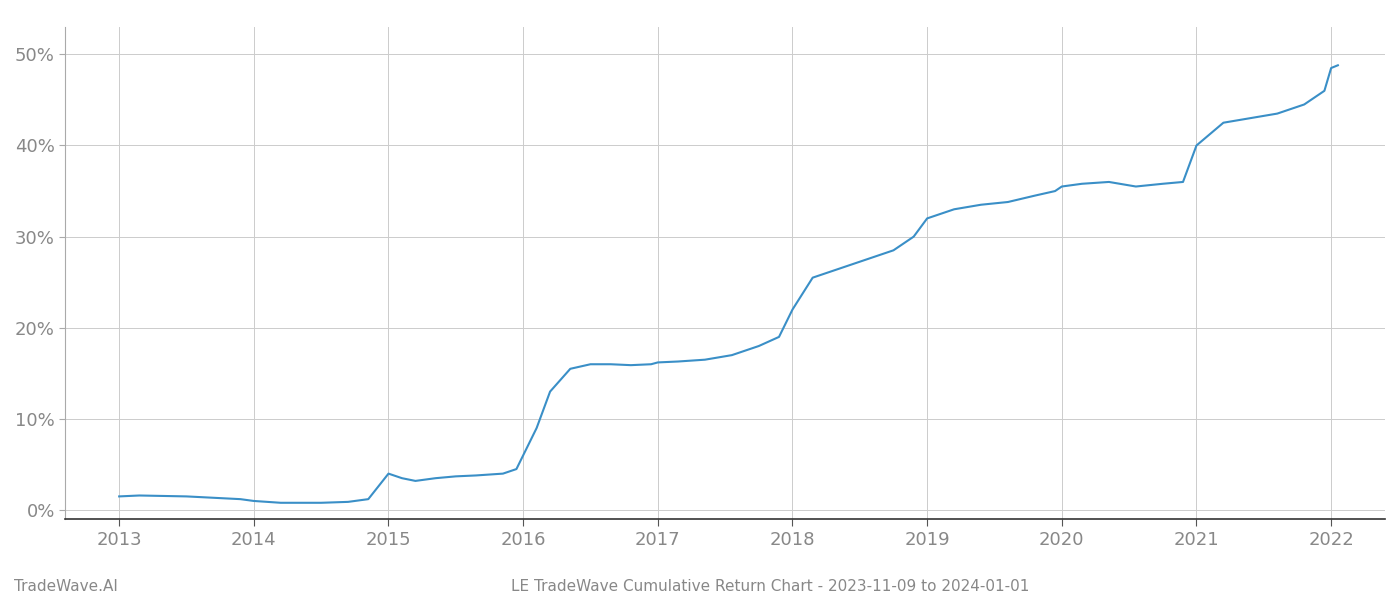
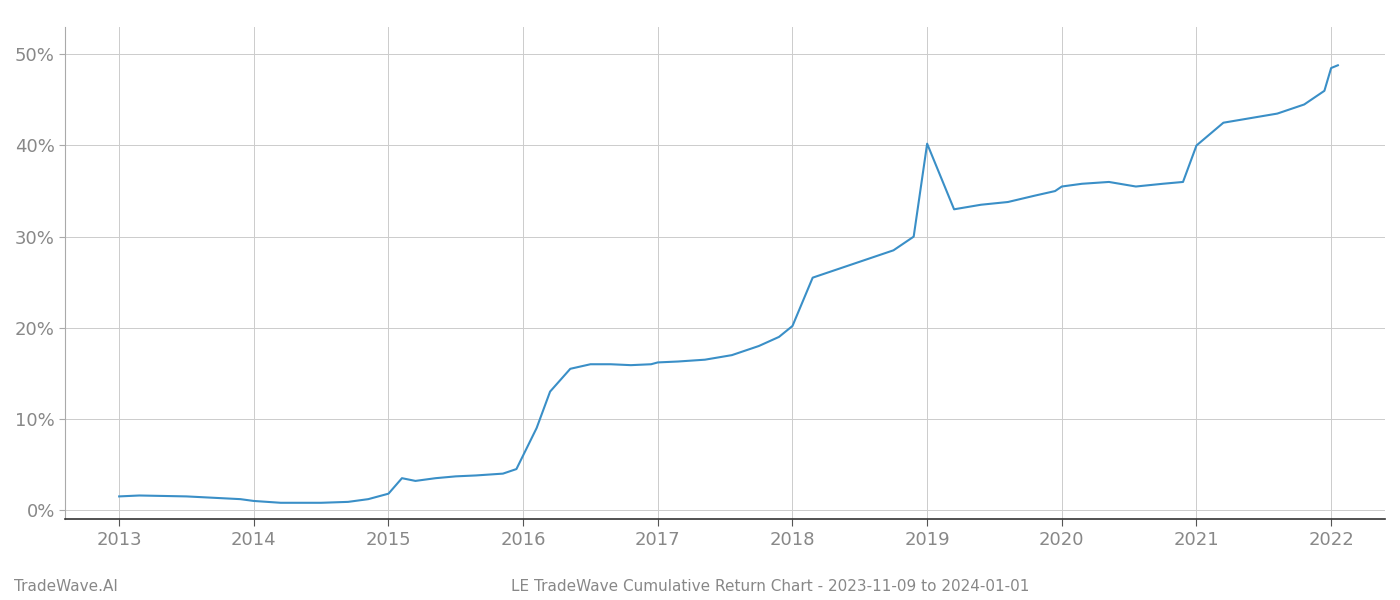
2015: 4.0% -> 1.8%
2018: 22.0% -> 20.2%
2019: 32.0% -> 40.2%
